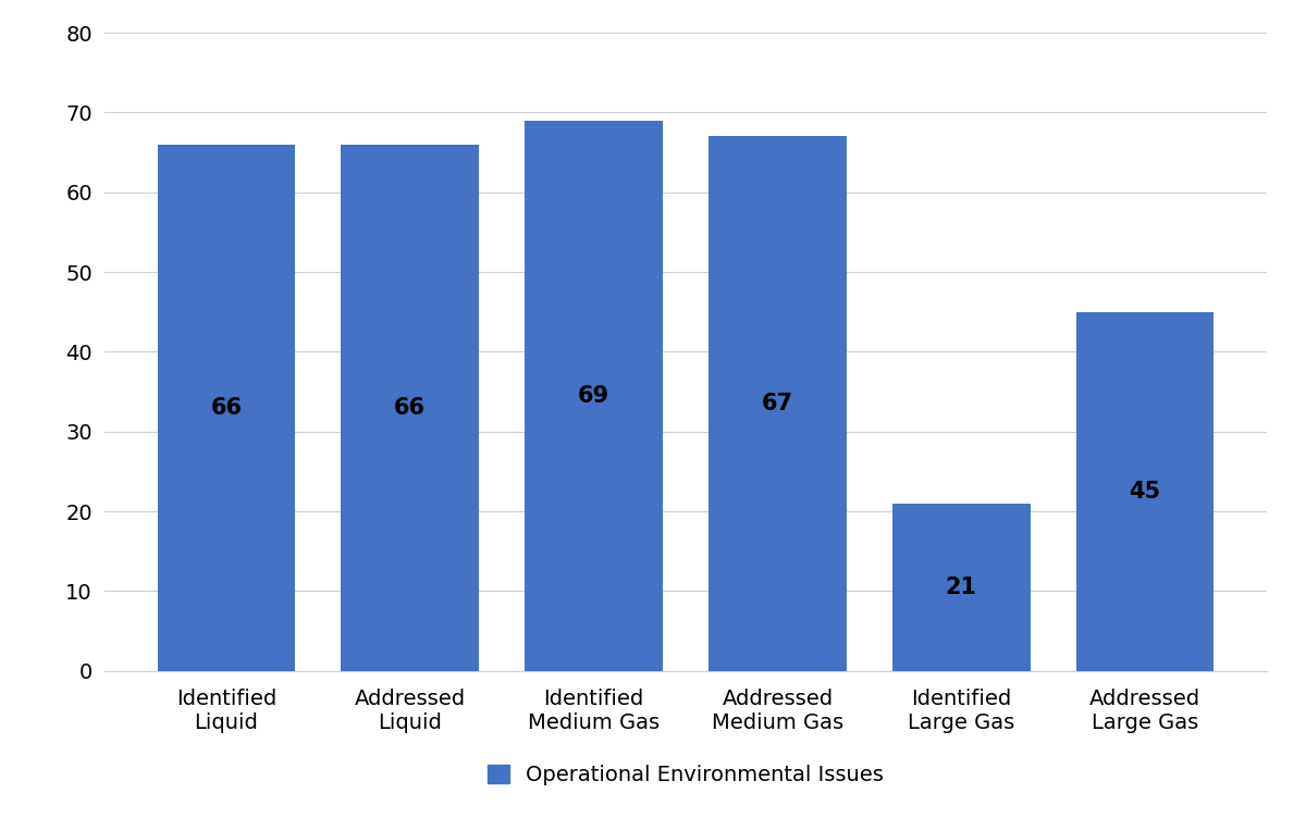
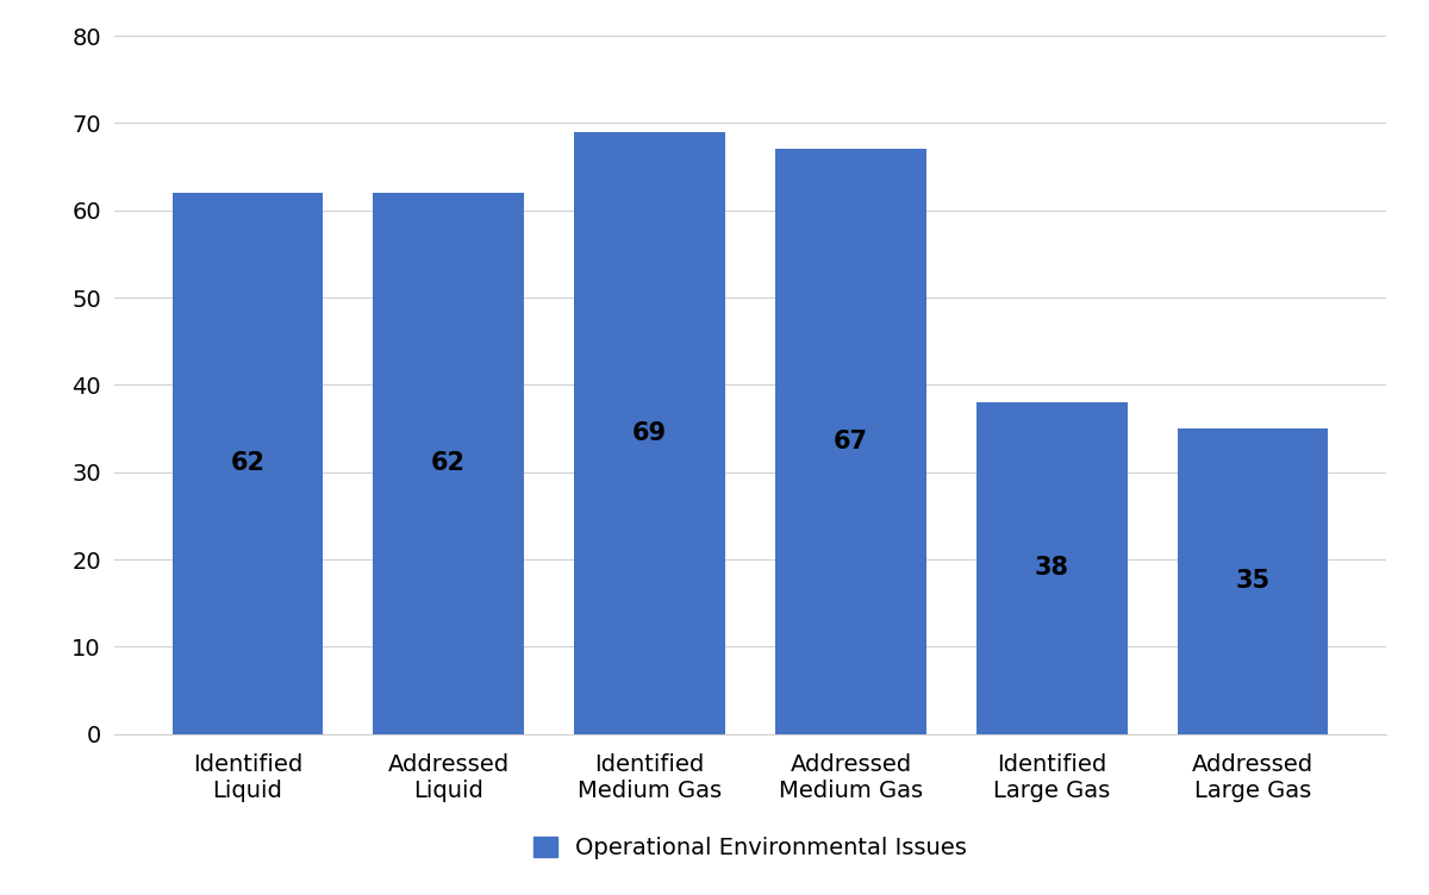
Identified Liquid: 66 -> 62
Addressed Liquid: 66 -> 62
Identified Large Gas: 21 -> 38
Addressed Large Gas: 45 -> 35
